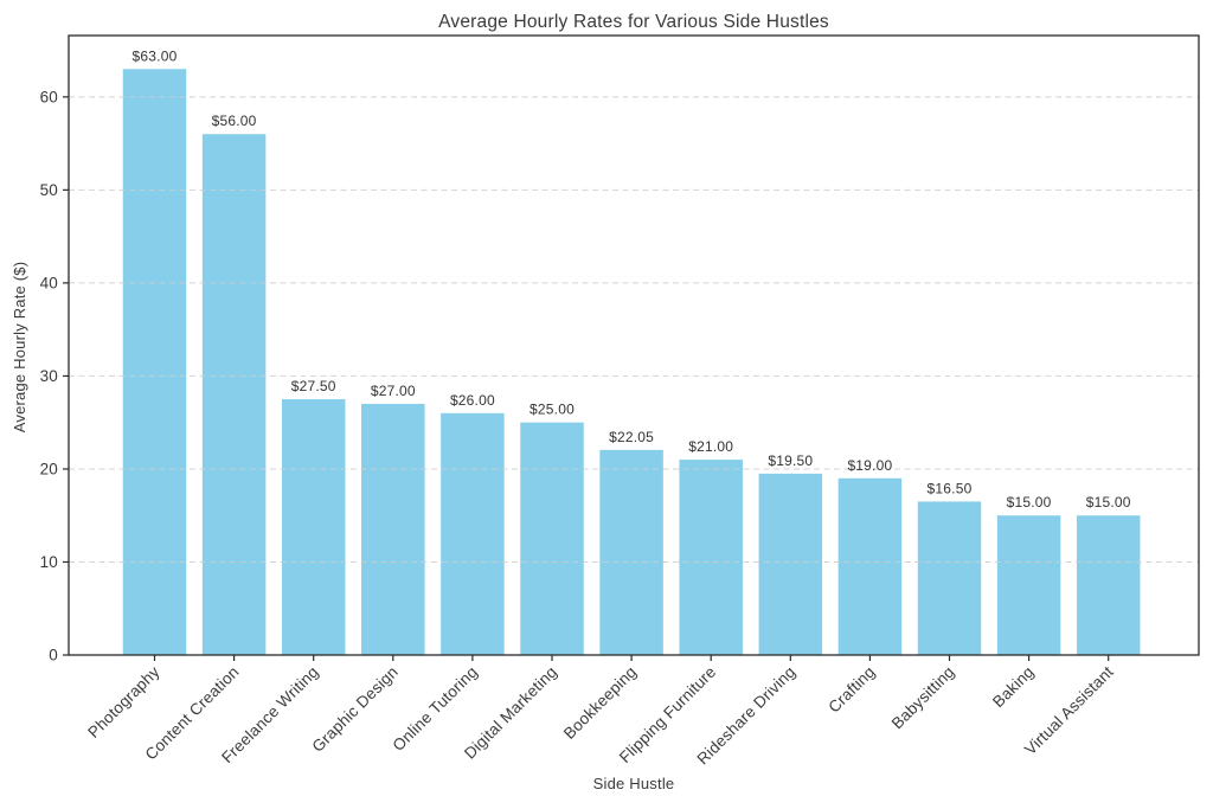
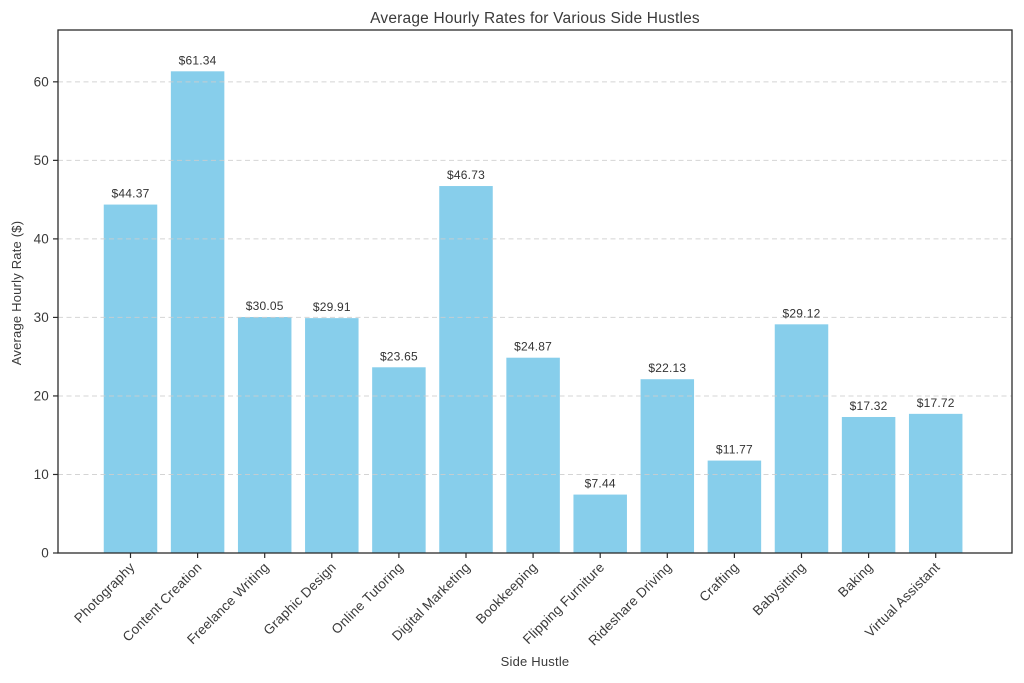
Photography: $63.00 -> $44.37
Content Creation: $56.00 -> $61.34
Freelance Writing: $27.50 -> $30.05
Graphic Design: $27.00 -> $29.91
Online Tutoring: $26.00 -> $23.65
Digital Marketing: $25.00 -> $46.73
Bookkeeping: $22.05 -> $24.87
Flipping Furniture: $21.00 -> $7.44
Rideshare Driving: $19.50 -> $22.13
Crafting: $19.00 -> $11.77
Babysitting: $16.50 -> $29.12
Baking: $15.00 -> $17.32
Virtual Assistant: $15.00 -> $17.72
